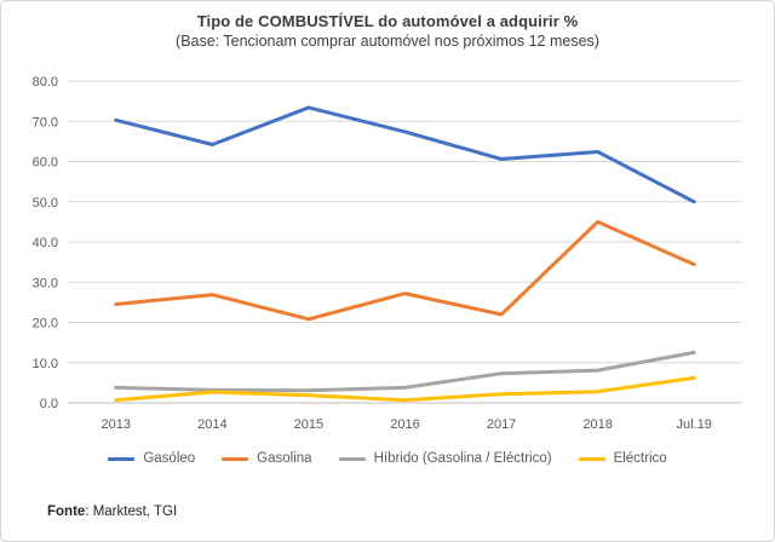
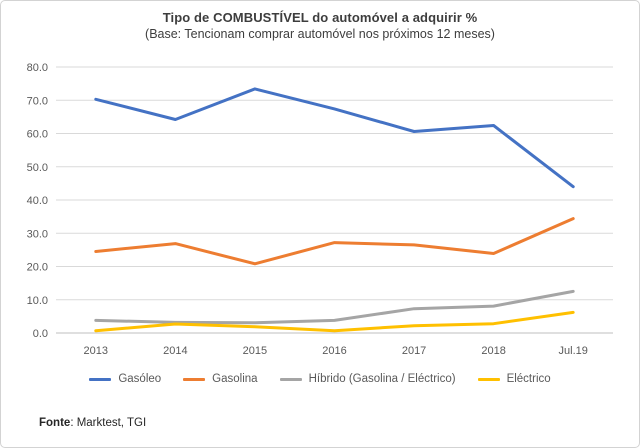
Gasolina/2017: 22 -> 26
Gasolina/2018: 45 -> 24
Gasóleo/Jul.19: 50 -> 44
